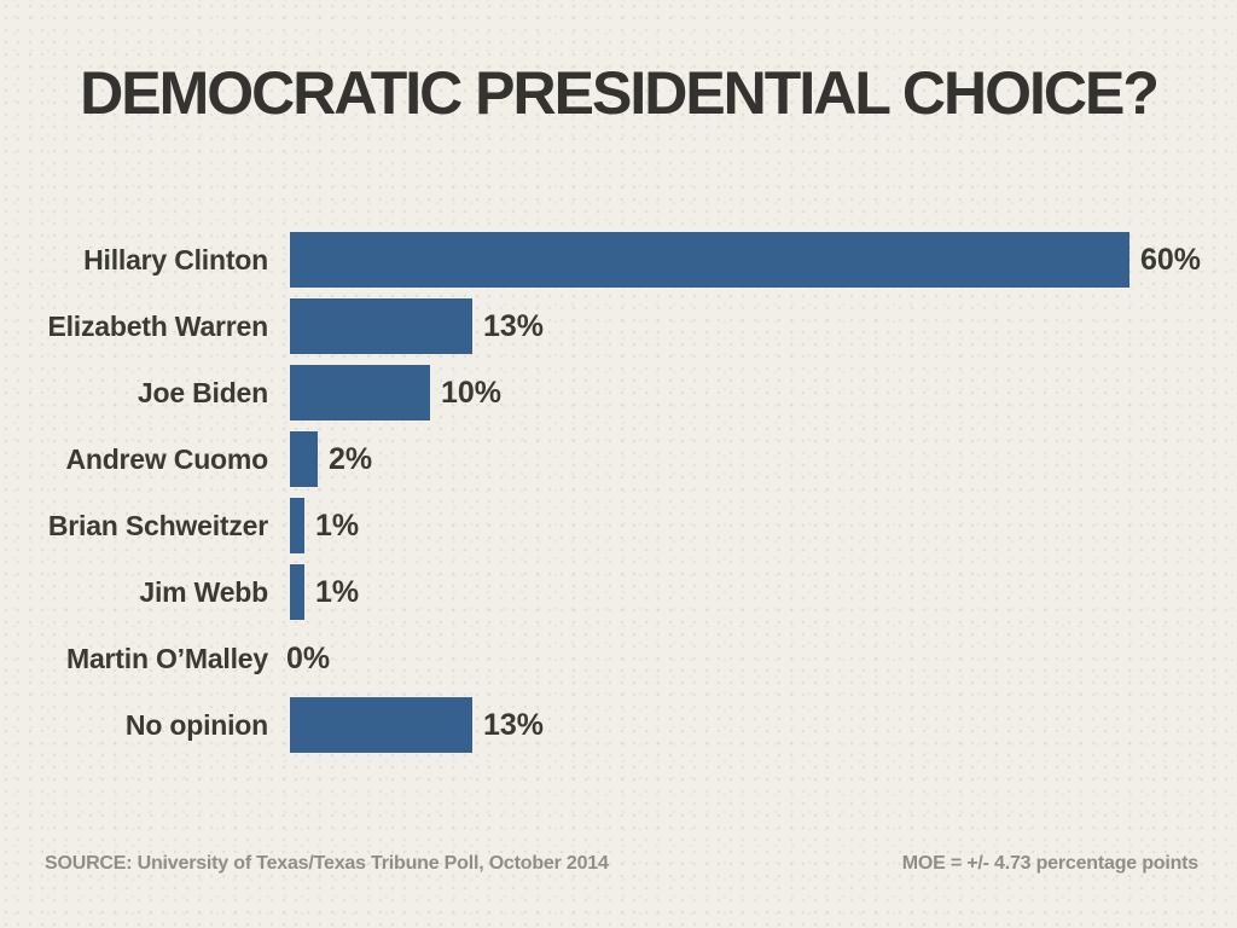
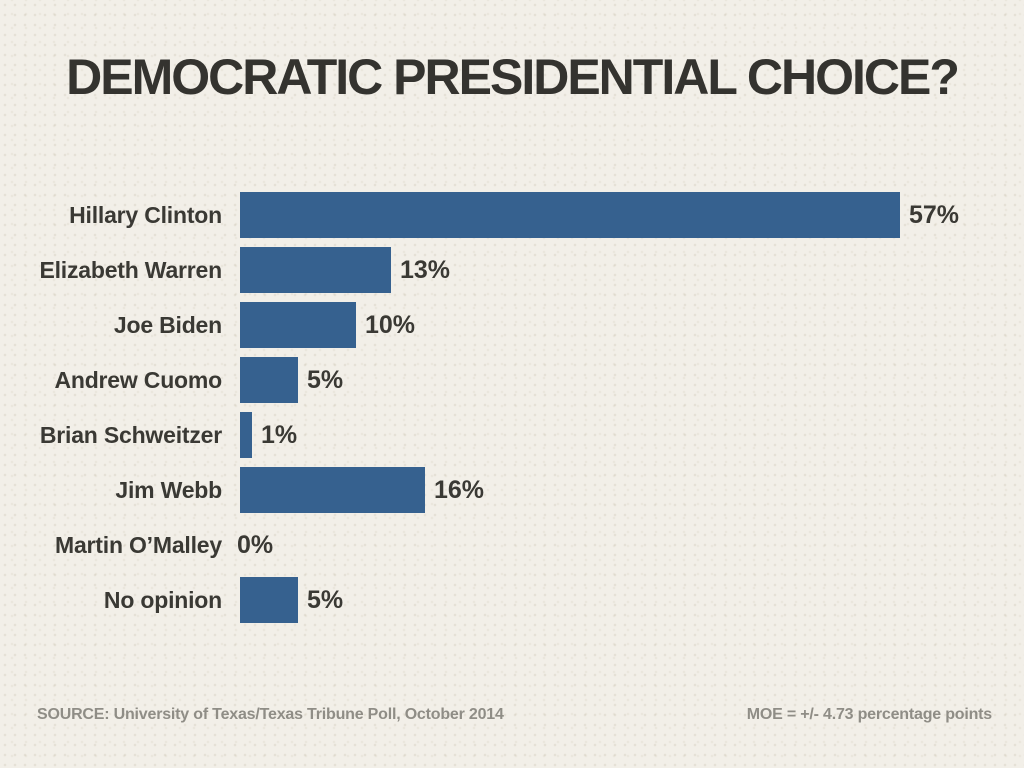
Hillary Clinton: 60% -> 57%
Andrew Cuomo: 2% -> 5%
Jim Webb: 1% -> 16%
No opinion: 13% -> 5%
